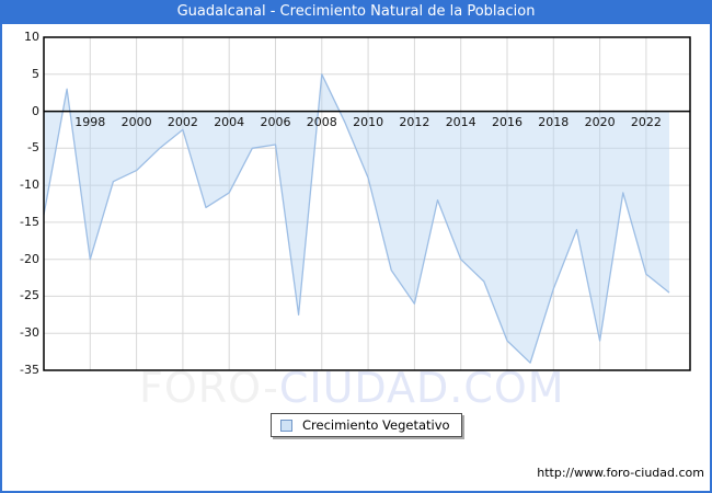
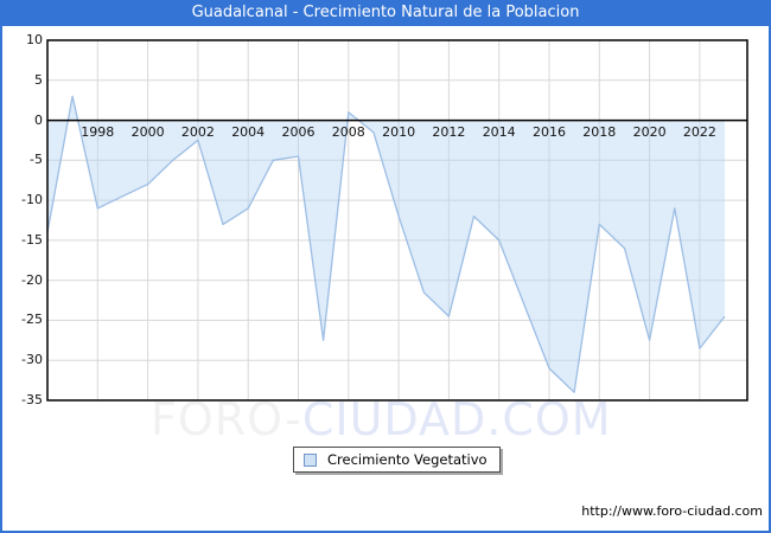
1998: -20 -> -11
2008: 5 -> 1
2010: -9 -> -12
2012: -26 -> -24
2014: -20 -> -15
2018: -24 -> -13
2020: -31 -> -28
2022: -22 -> -28
